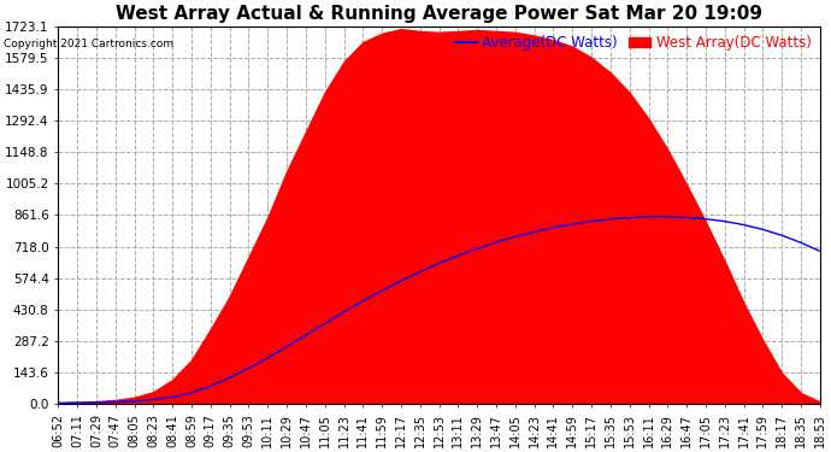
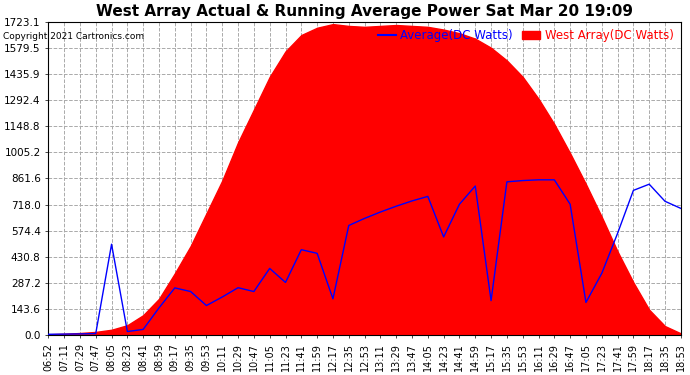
Average(DC Watts)/08:05: 10 -> 500
Average(DC Watts)/08:59: 50 -> 150
Average(DC Watts)/09:17: 80 -> 260
Average(DC Watts)/09:35: 120 -> 240
Average(DC Watts)/10:47: 310 -> 240
Average(DC Watts)/11:23: 420 -> 290
Average(DC Watts)/11:59: 520 -> 450
Average(DC Watts)/12:17: 560 -> 200
Average(DC Watts)/14:23: 780 -> 540
Average(DC Watts)/14:41: 800 -> 720
Average(DC Watts)/15:17: 830 -> 190
Average(DC Watts)/16:47: 850 -> 720
Average(DC Watts)/17:05: 840 -> 180
Average(DC Watts)/17:23: 830 -> 340
Average(DC Watts)/17:41: 820 -> 560
Average(DC Watts)/18:17: 770 -> 830
